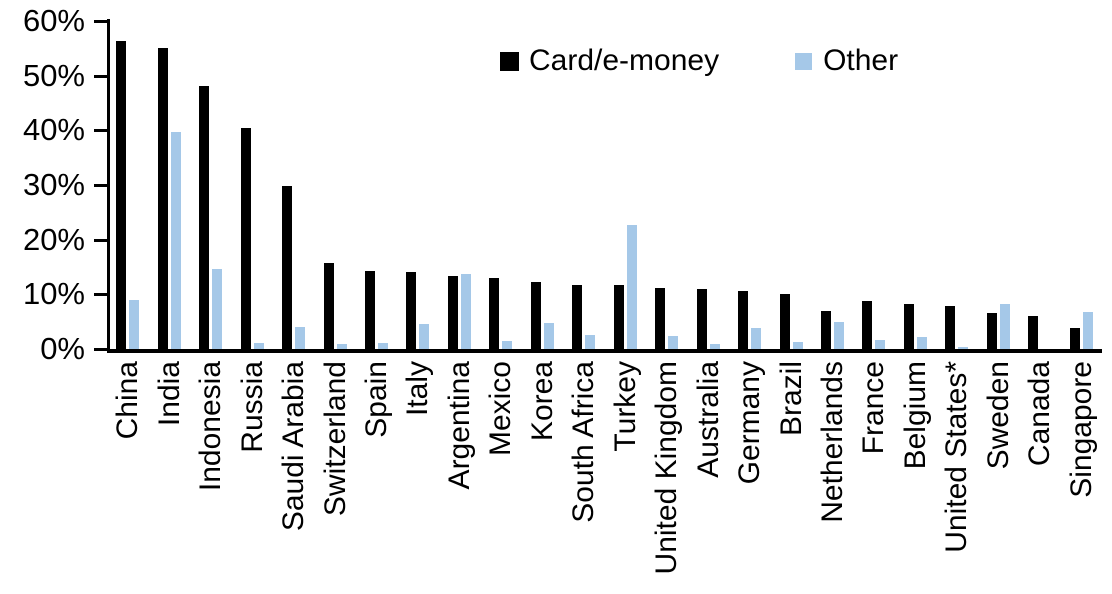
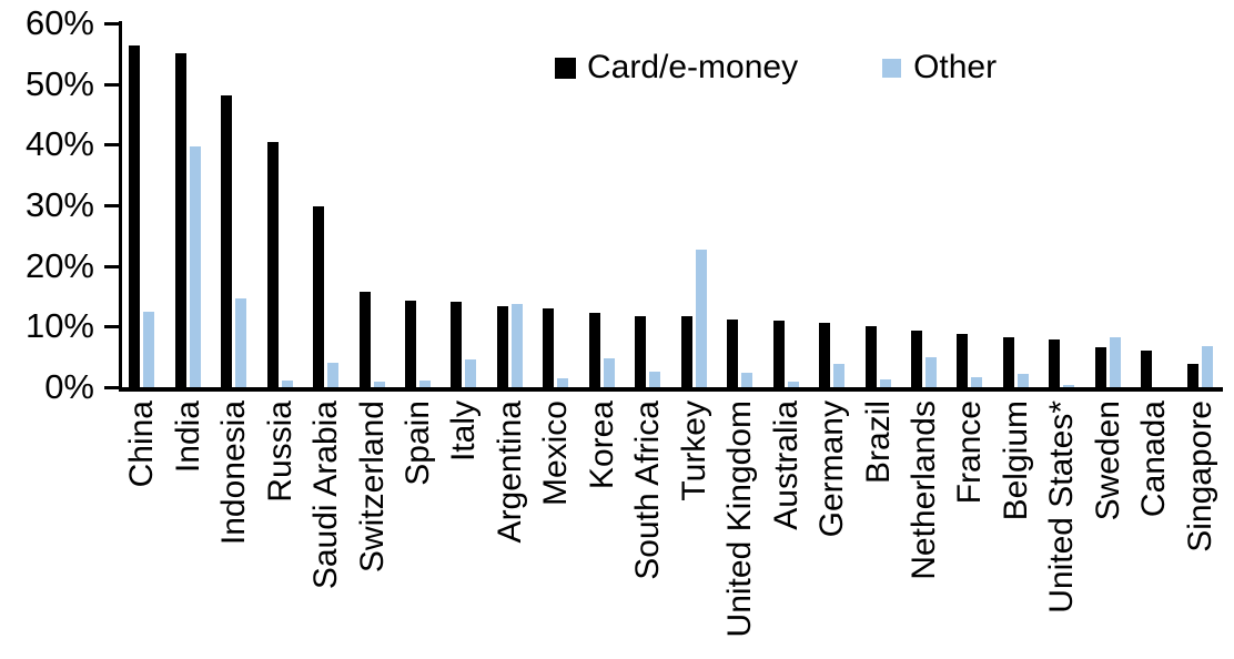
Other/China: 9% -> 12%
Card/e-money/Netherlands: 7% -> 9%
